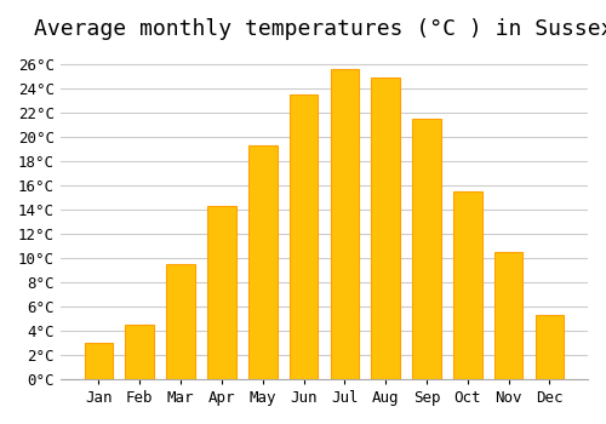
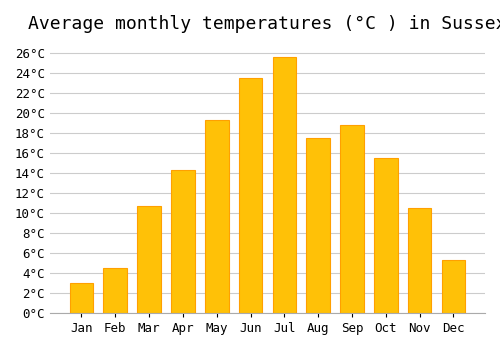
Mar: 9.5°C -> 10.7°C
Aug: 24.9°C -> 17.5°C
Sep: 21.5°C -> 18.8°C
